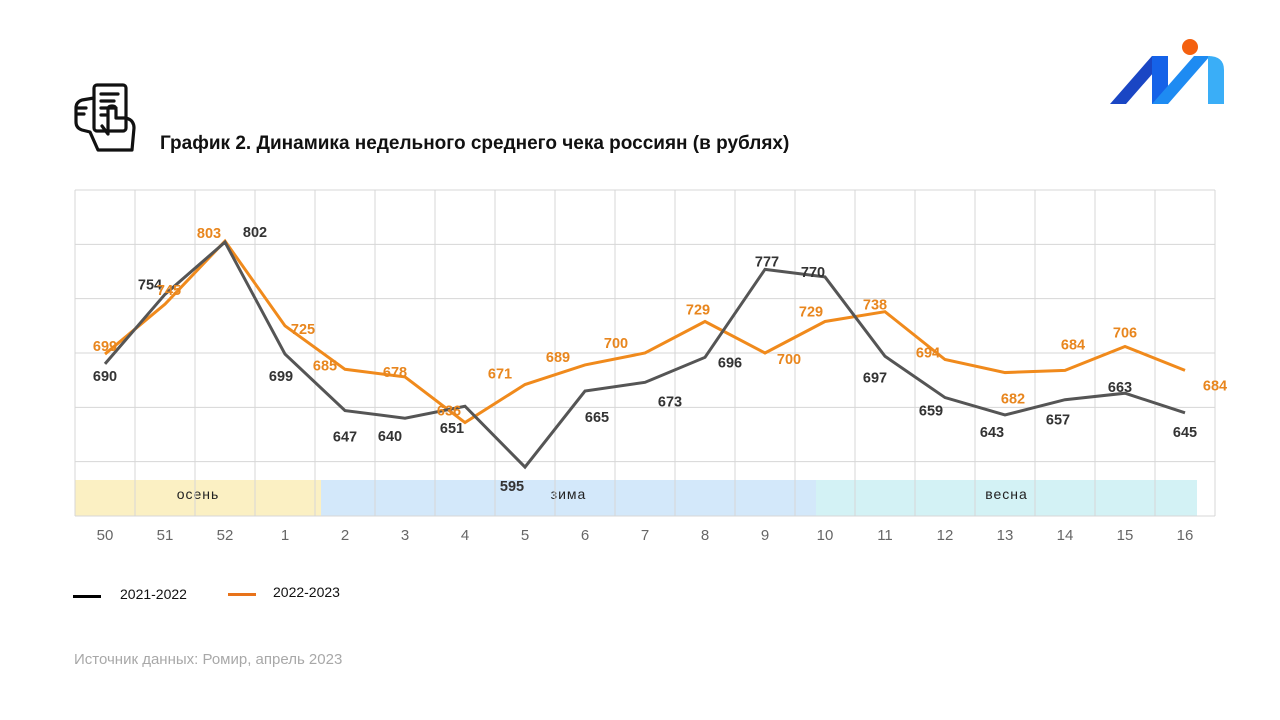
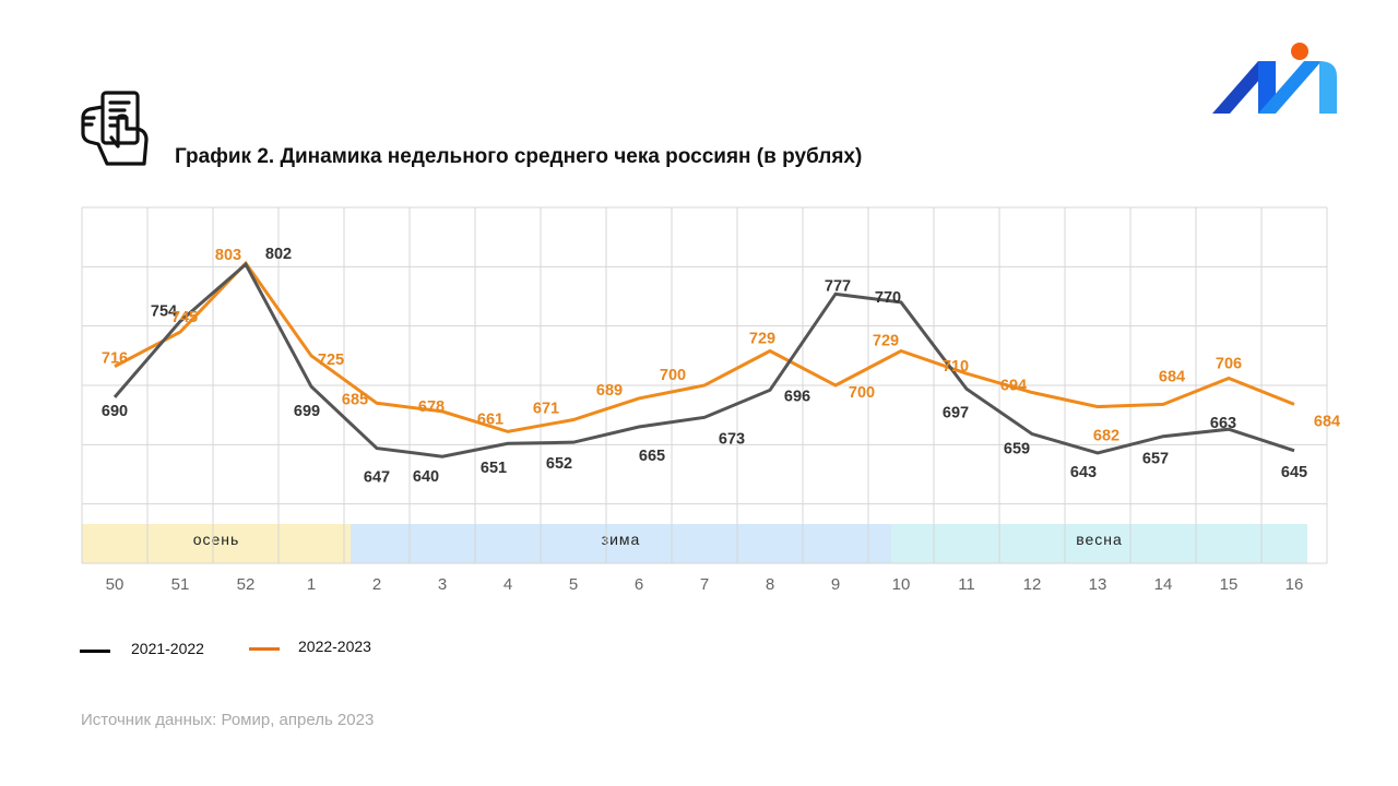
2022-2023/50: 699 -> 716
2022-2023/4: 636 -> 661
2021-2022/5: 595 -> 652
2022-2023/11: 738 -> 710
